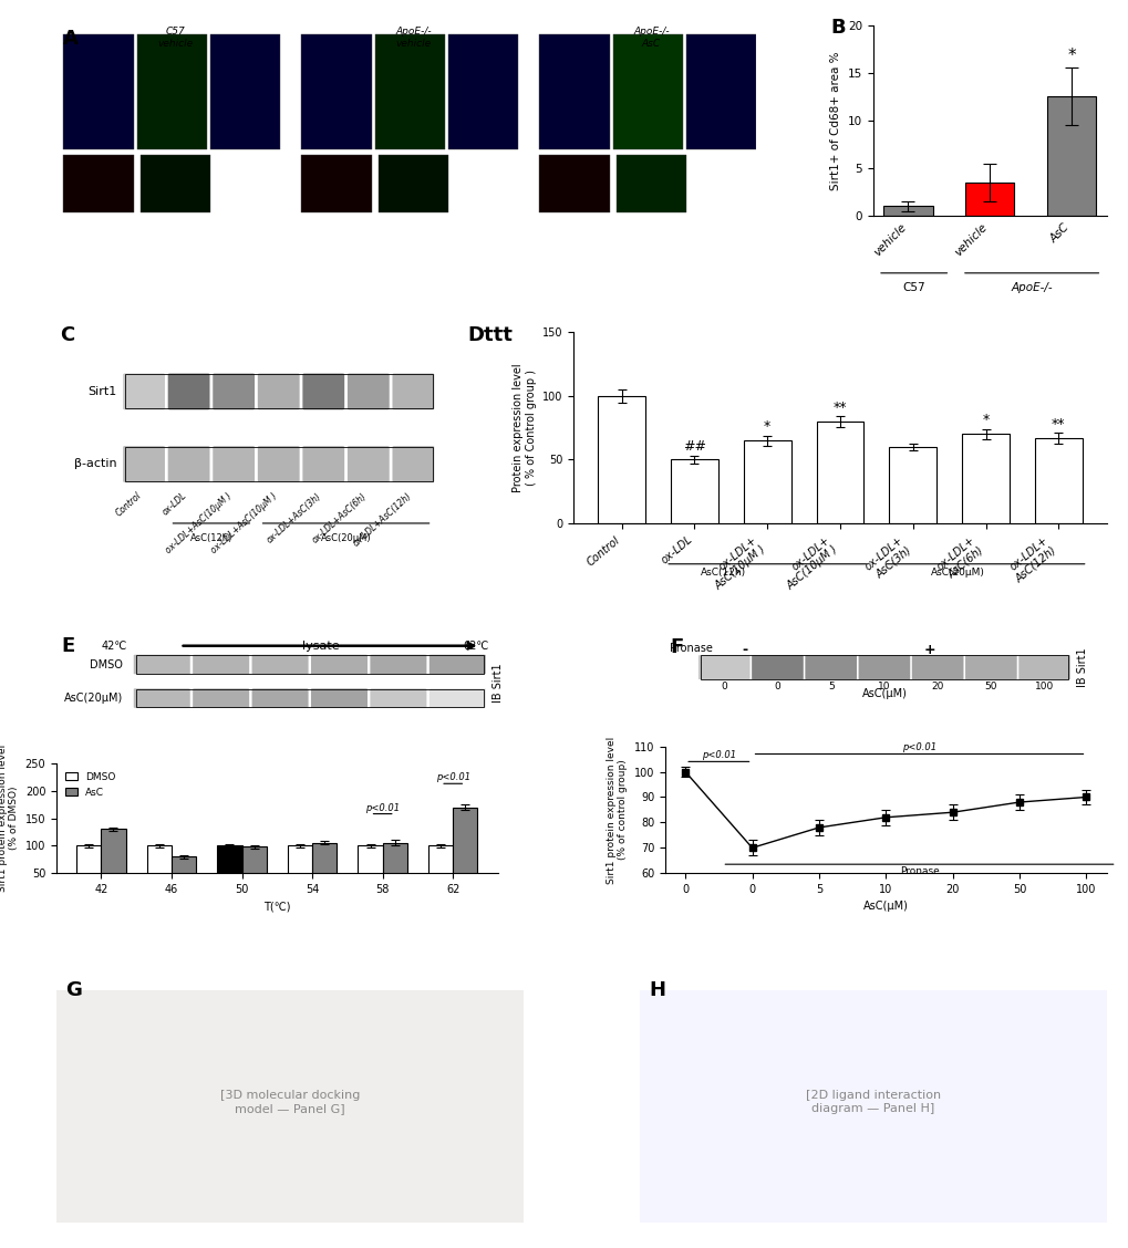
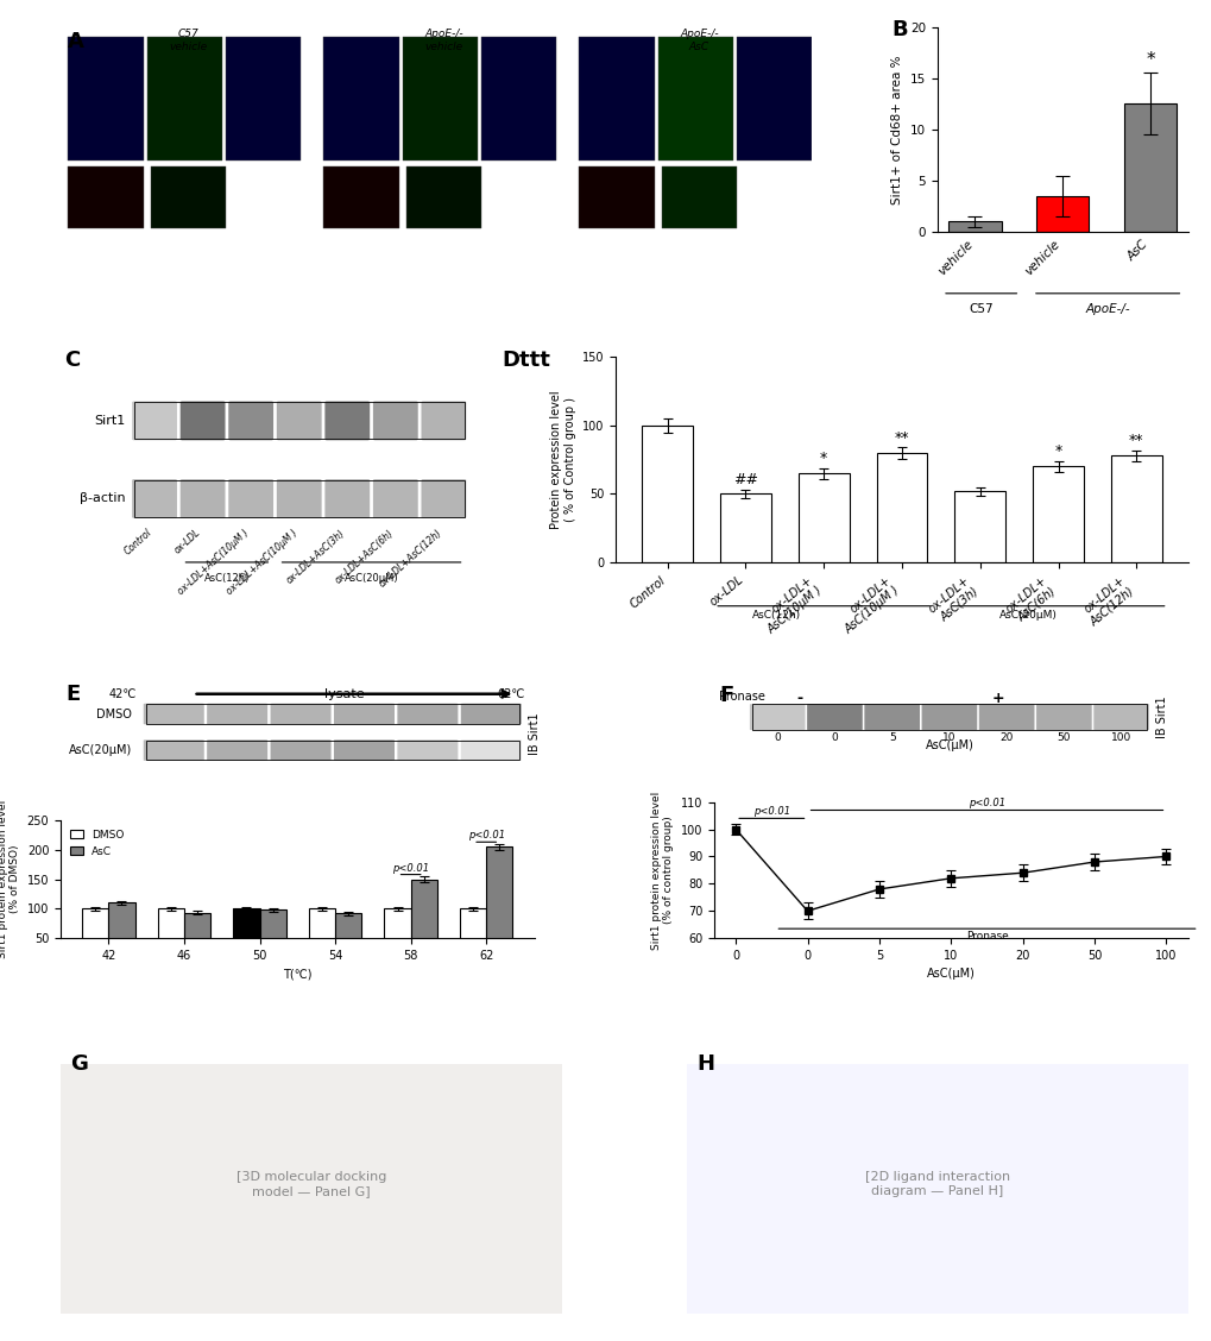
ox-LDL+ AsC(3h): 60 -> 52
ox-LDL+ AsC(12h): 67 -> 78
AsC/42: 130 -> 110
AsC/46: 80 -> 93
AsC/54: 105 -> 92
AsC/58: 105 -> 150
AsC/62: 170 -> 205
